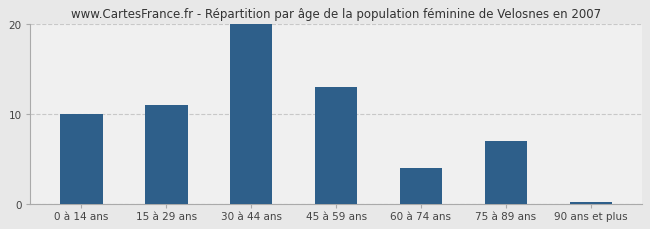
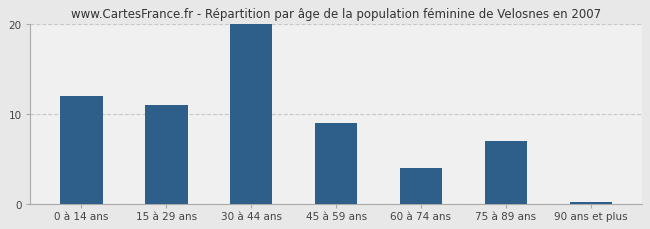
0 à 14 ans: 10.0 -> 12.0
45 à 59 ans: 13.0 -> 9.0
